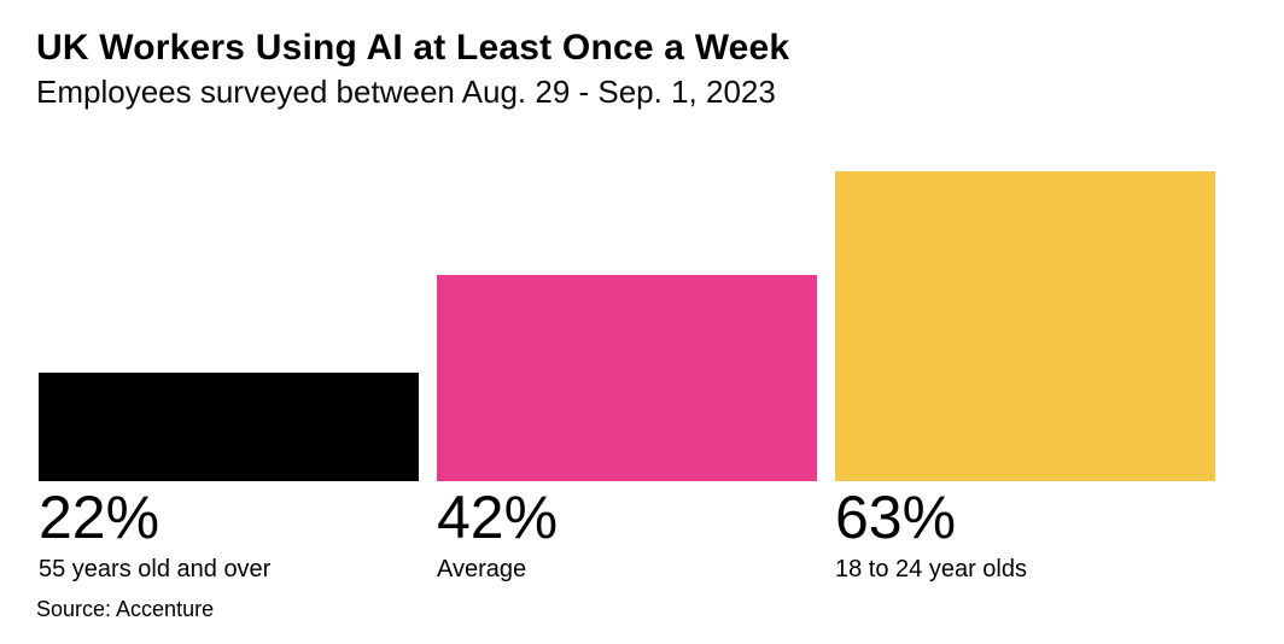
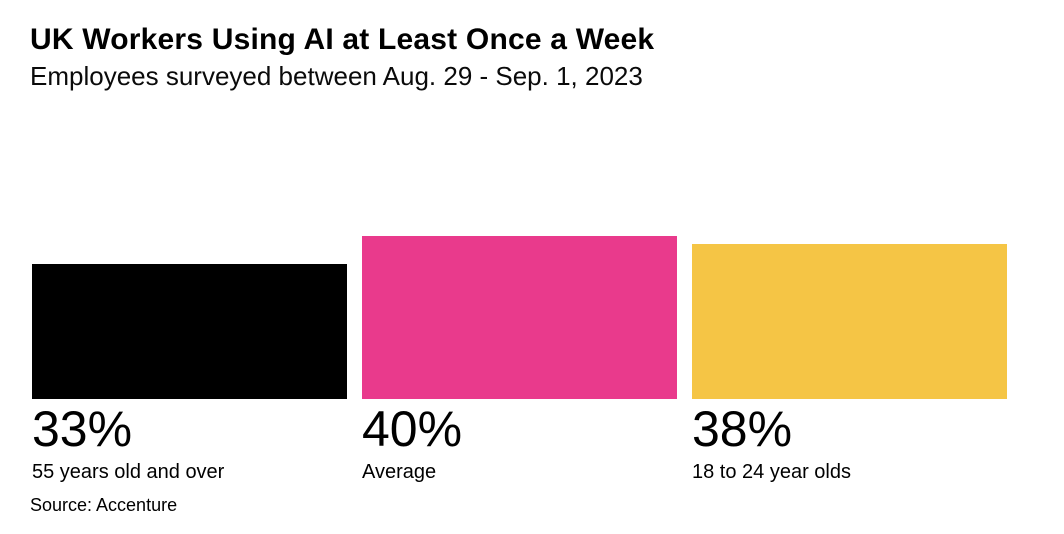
55 years old and over: 22% -> 33%
Average: 42% -> 40%
18 to 24 year olds: 63% -> 38%
